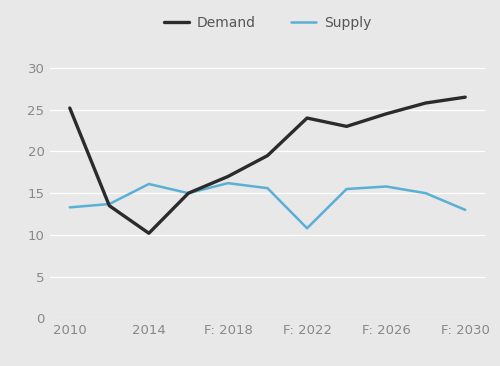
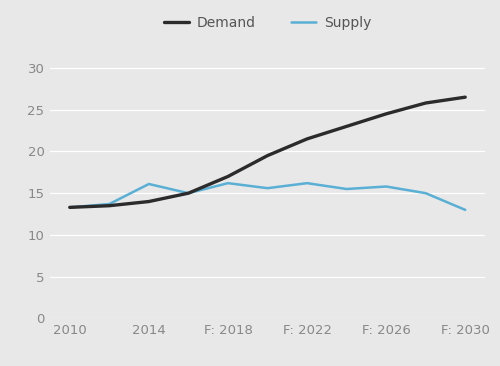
Demand/2010: 25.2 -> 13.3
Demand/2014: 10.2 -> 14.0
Demand/F: 2022: 24.0 -> 21.5
Supply/F: 2022: 10.8 -> 16.2
